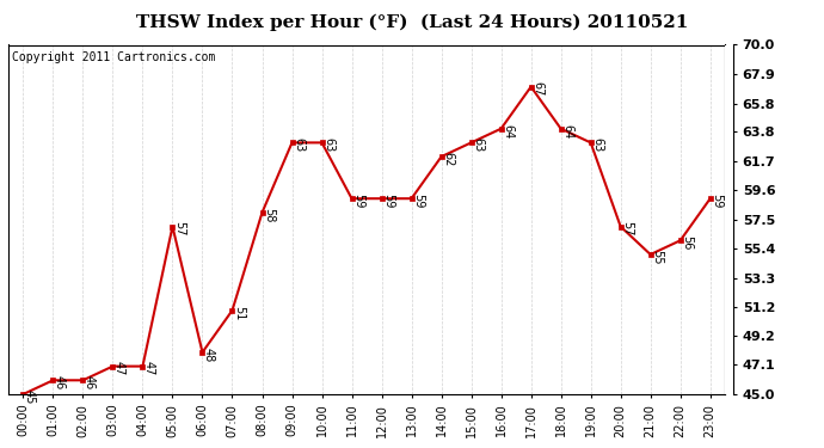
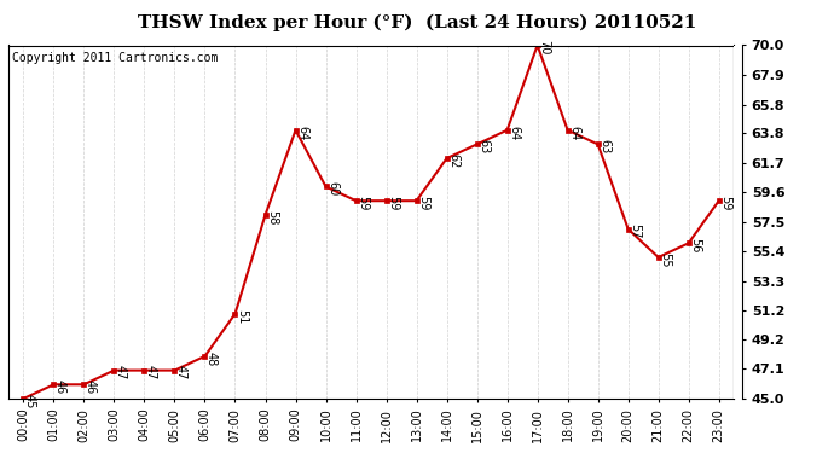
05:00: 57 -> 47
09:00: 63 -> 64
10:00: 63 -> 60
17:00: 67 -> 70
